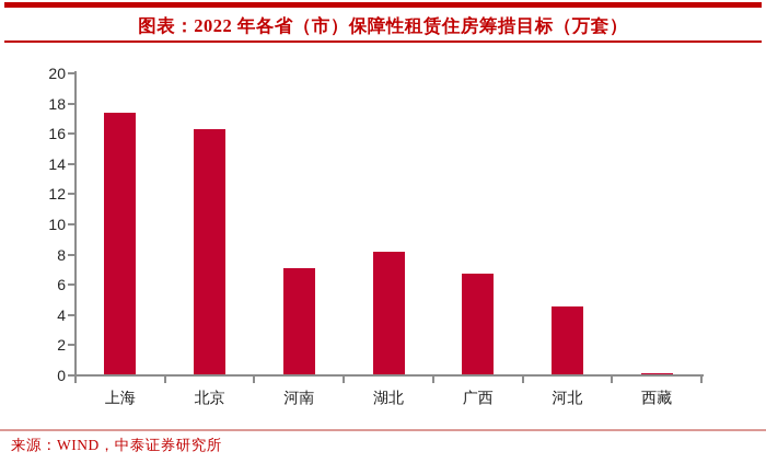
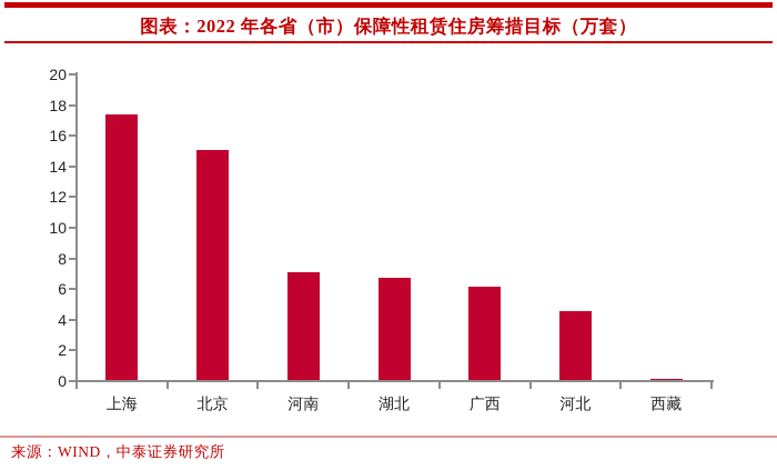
北京: 16.2 -> 15.0
湖北: 8.1 -> 6.7
广西: 6.7 -> 6.1
